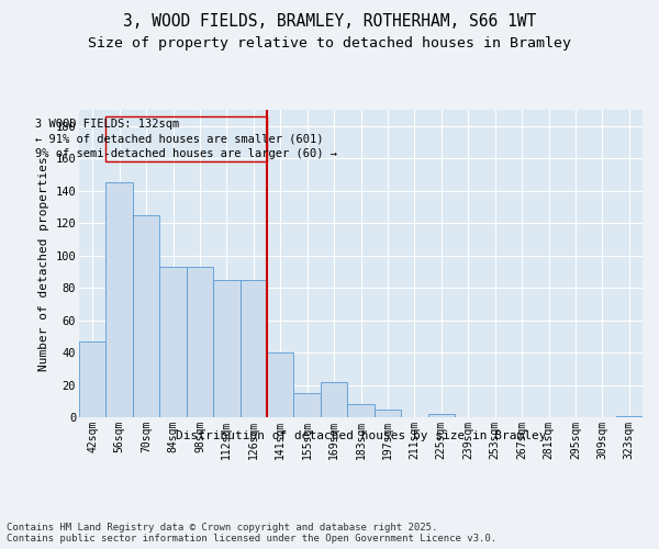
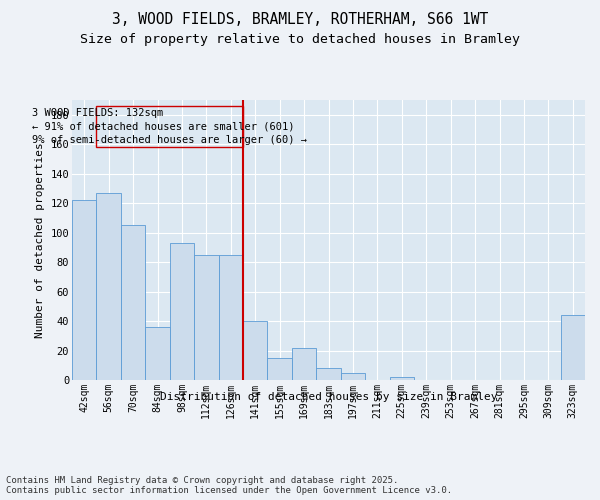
42sqm: 47 -> 122
56sqm: 145 -> 127
70sqm: 125 -> 105
84sqm: 93 -> 36
323sqm: 1 -> 44
